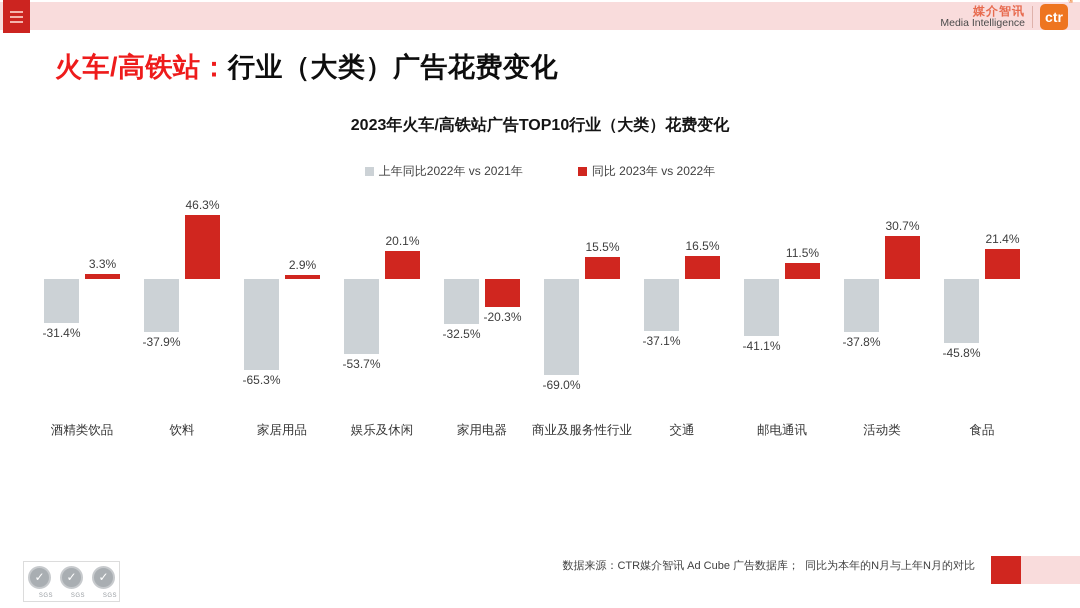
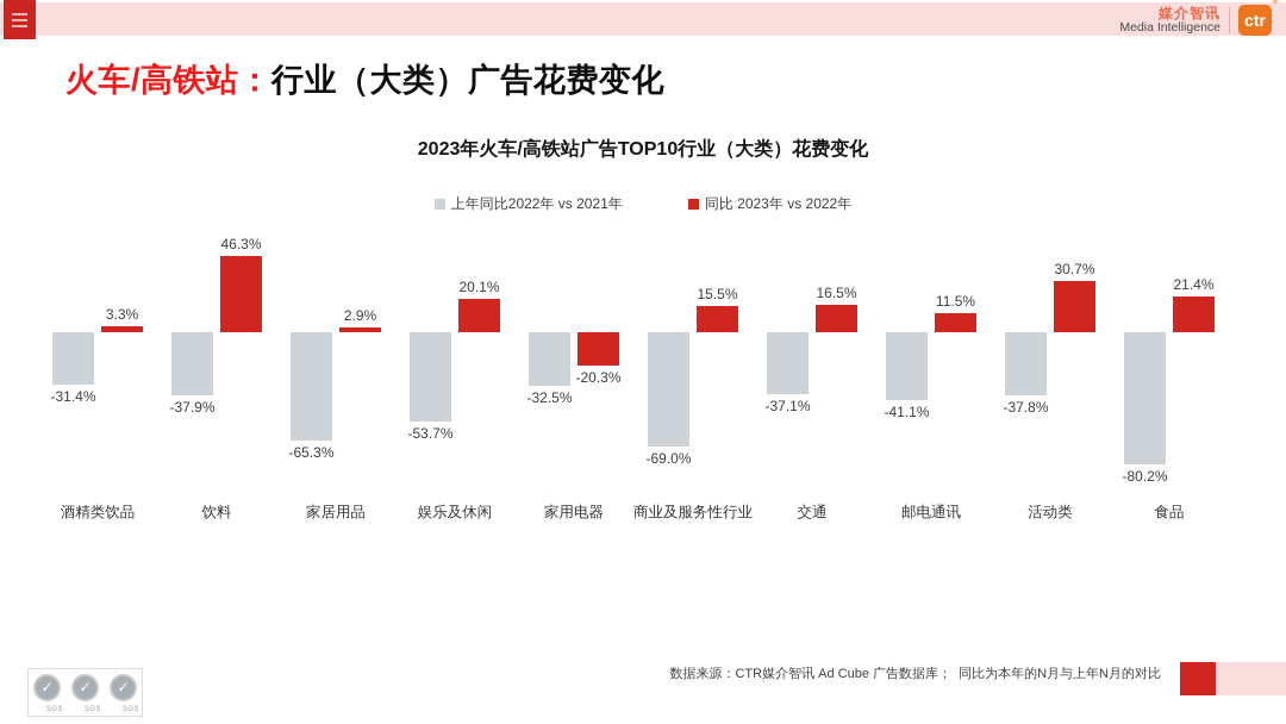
上年同比2022年 vs 2021年/食品: -45.8% -> -80.2%
